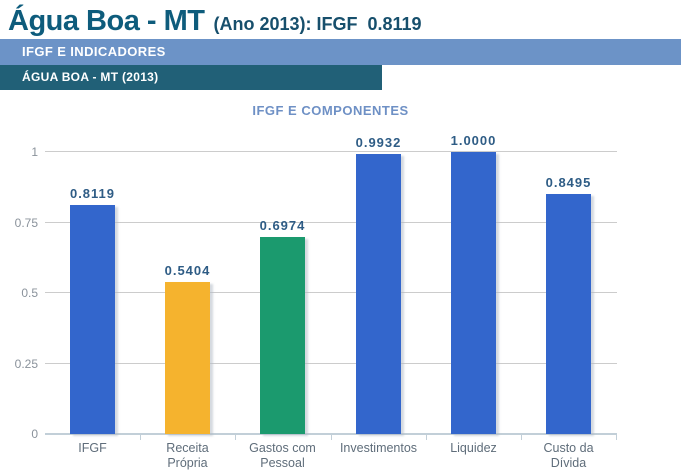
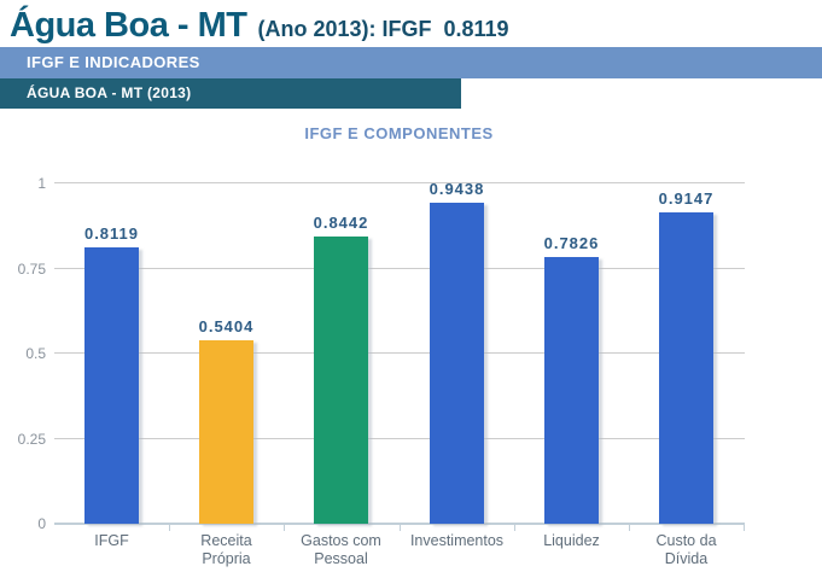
Gastos com Pessoal: 0.6974 -> 0.8442
Investimentos: 0.9932 -> 0.9438
Liquidez: 1.0000 -> 0.7826
Custo da Dívida: 0.8495 -> 0.9147
